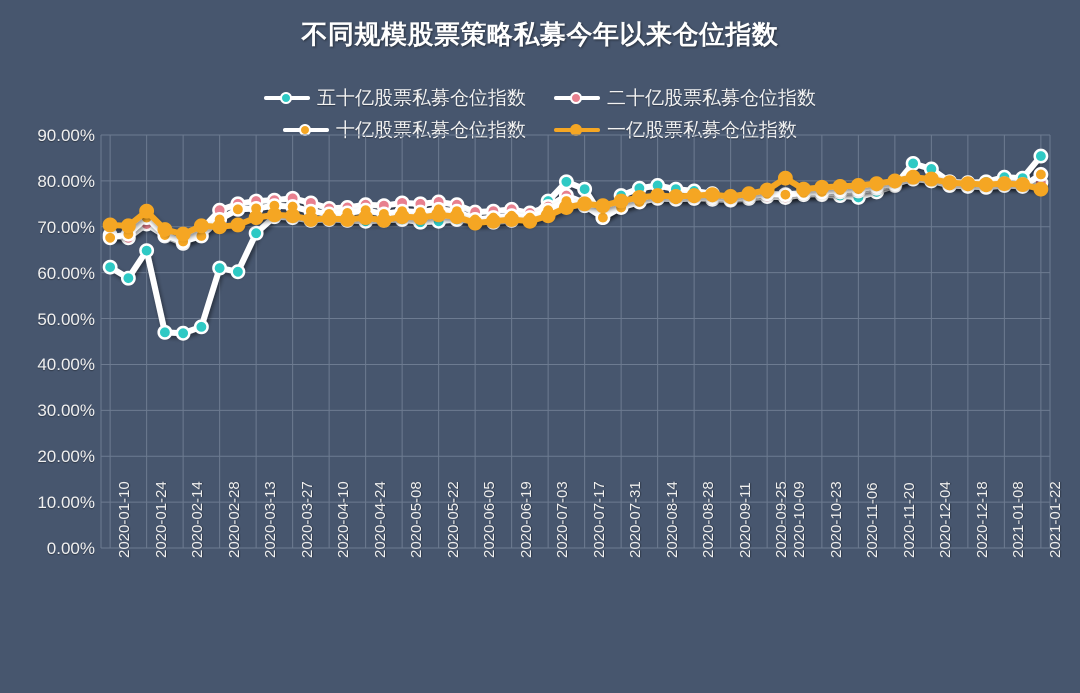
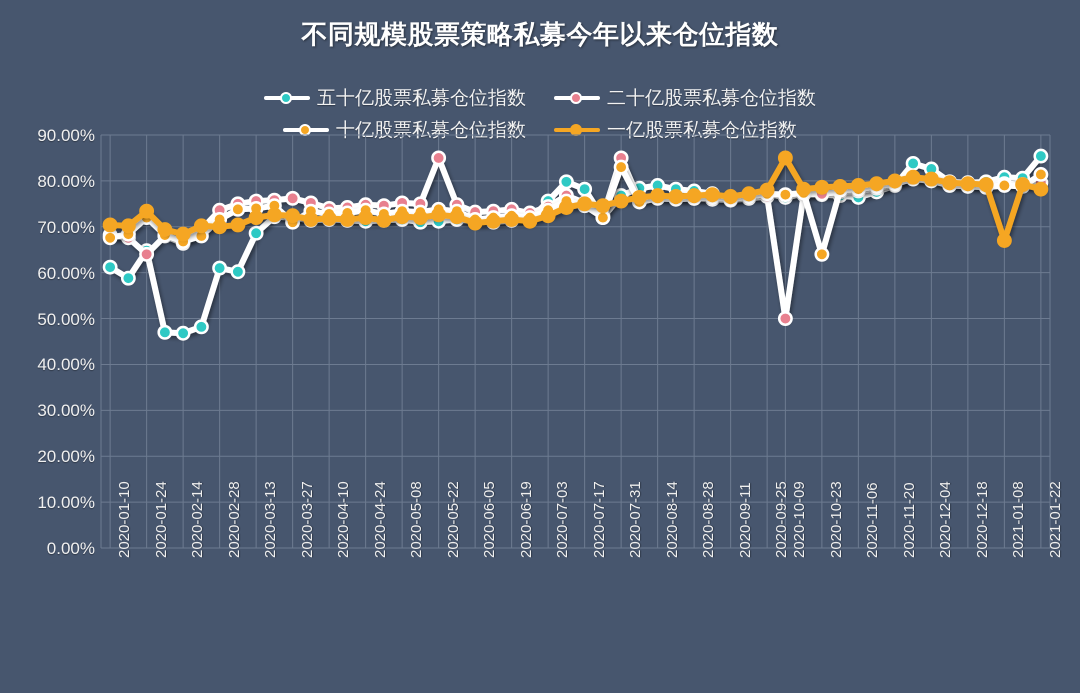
二十亿股票私募仓位指数/2020-01-24: 71% -> 64%
十亿股票私募仓位指数/2020-03-27: 74% -> 71%
二十亿股票私募仓位指数/2020-05-22: 75% -> 85%
二十亿股票私募仓位指数/2020-07-31: 75% -> 85%
十亿股票私募仓位指数/2020-07-31: 74% -> 83%
二十亿股票私募仓位指数/2020-10-09: 76% -> 50%
一亿股票私募仓位指数/2020-10-09: 81% -> 85%
十亿股票私募仓位指数/2020-10-23: 78% -> 64%
一亿股票私募仓位指数/2021-01-08: 79% -> 67%
